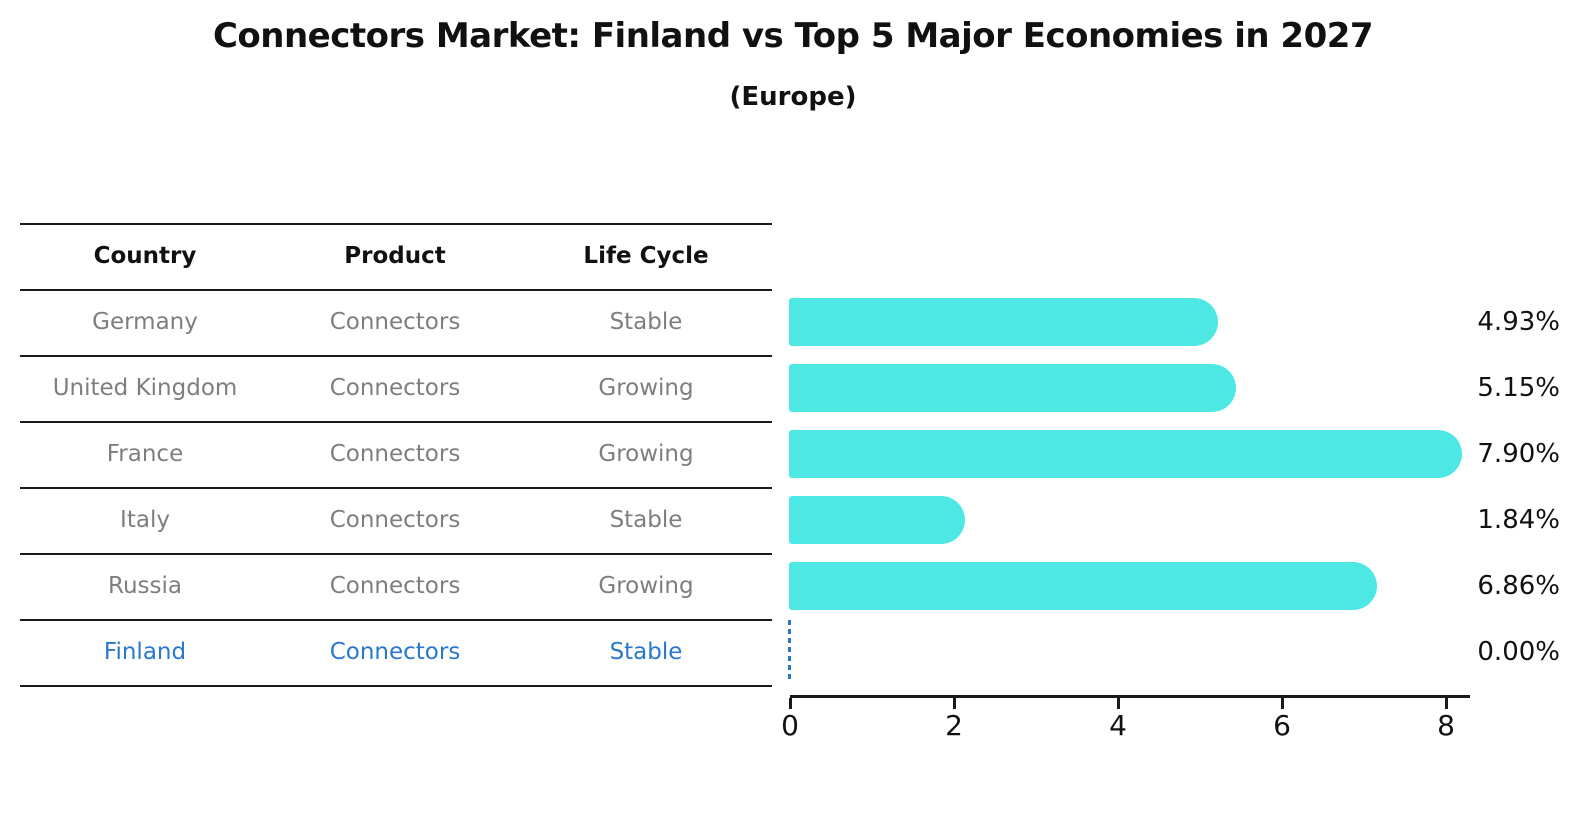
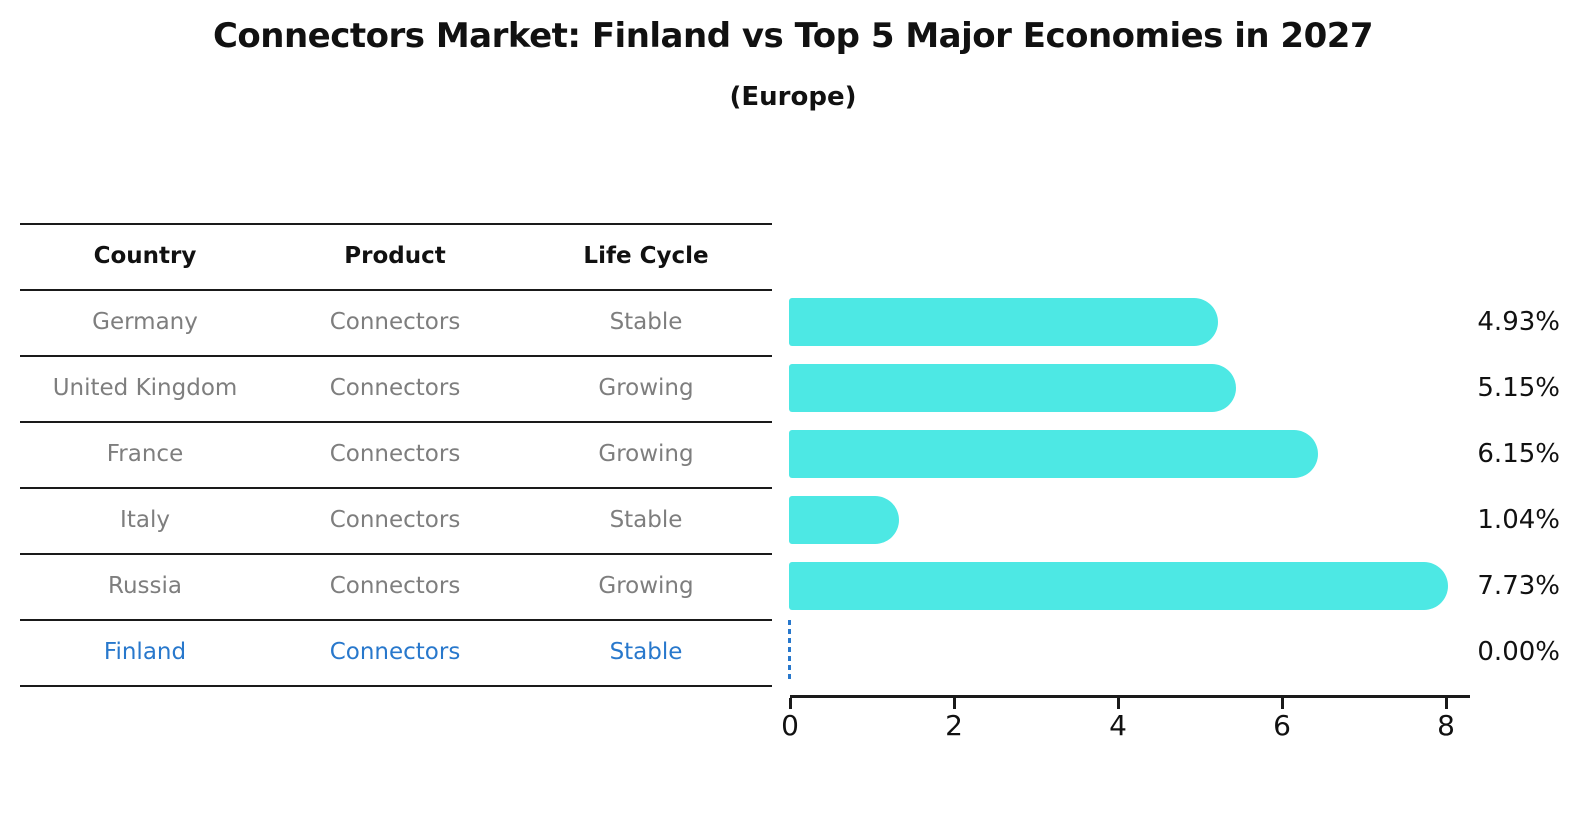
France: 7.90% -> 6.15%
Italy: 1.84% -> 1.04%
Russia: 6.86% -> 7.73%
